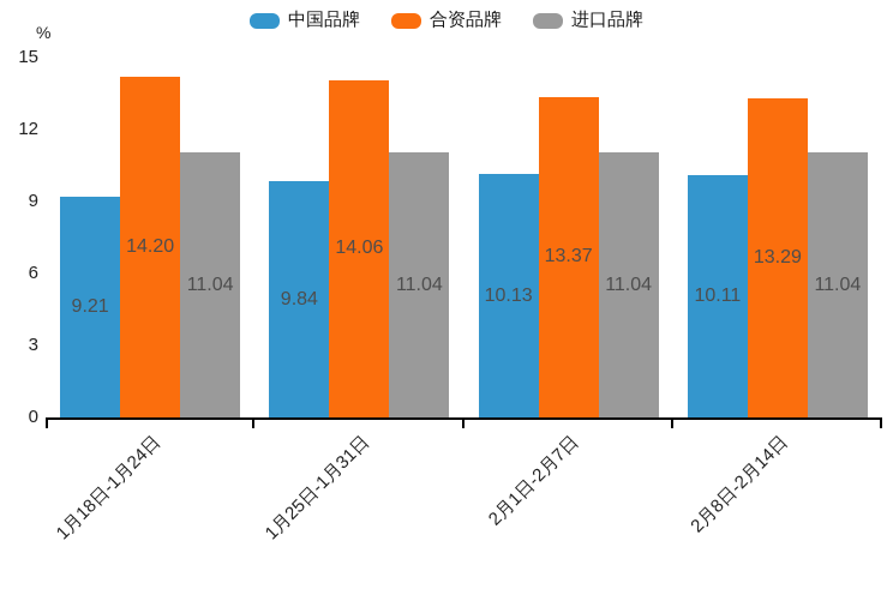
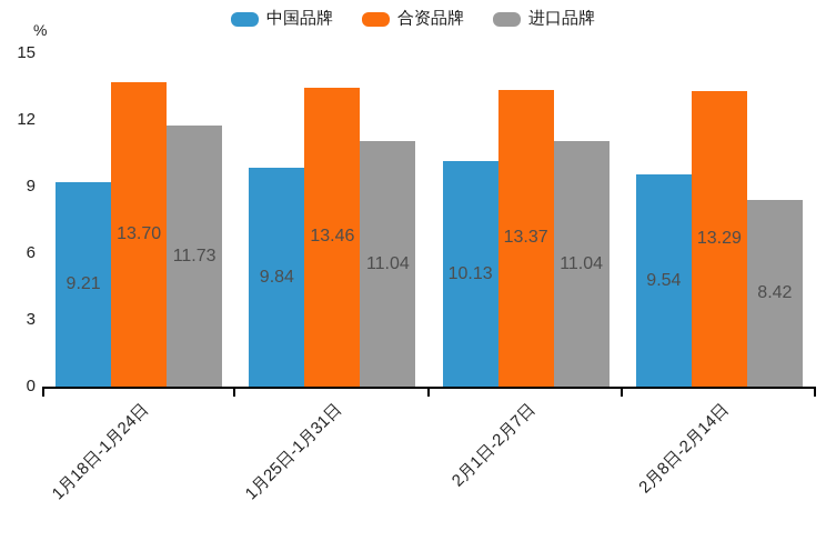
合资品牌/1月18日-1月24日: 14.20 -> 13.70
进口品牌/1月18日-1月24日: 11.04 -> 11.73
合资品牌/1月25日-1月31日: 14.06 -> 13.46
中国品牌/2月8日-2月14日: 10.11 -> 9.54
进口品牌/2月8日-2月14日: 11.04 -> 8.42
